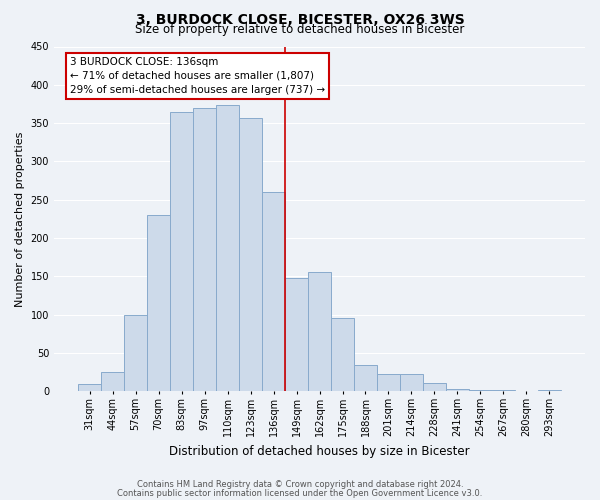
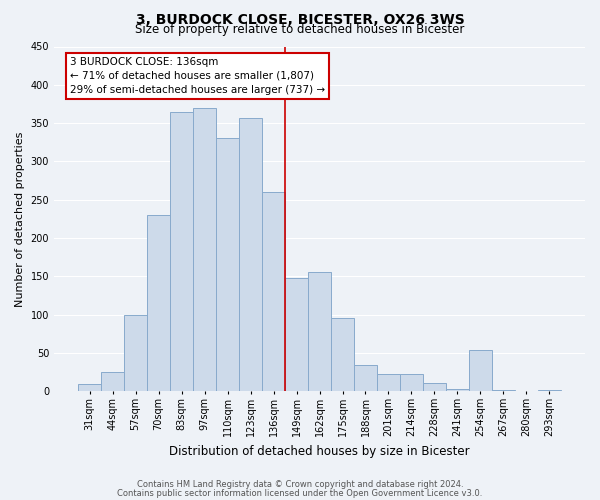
110sqm: 373 -> 330
254sqm: 1 -> 54
